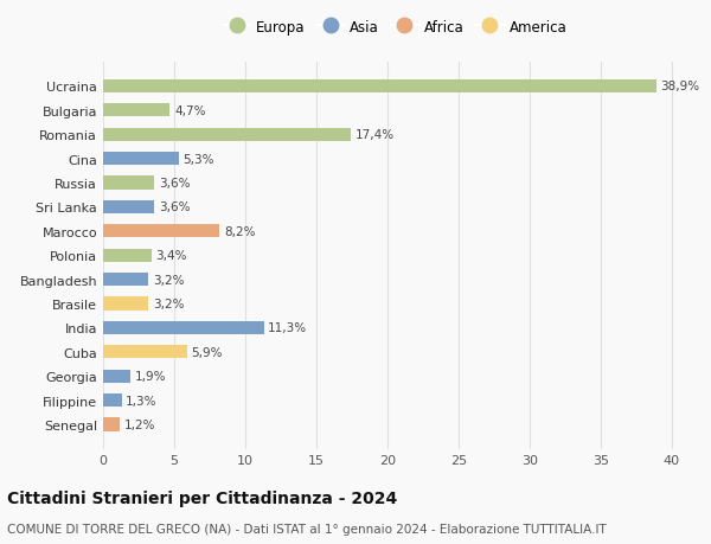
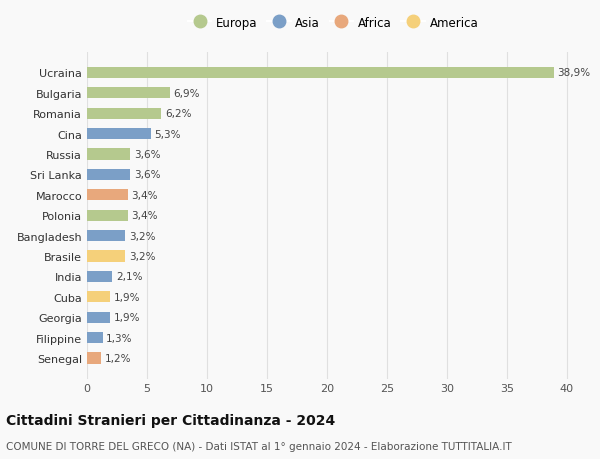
Bulgaria: 4,7% -> 6,9%
Romania: 17,4% -> 6,2%
Marocco: 8,2% -> 3,4%
India: 11,3% -> 2,1%
Cuba: 5,9% -> 1,9%
